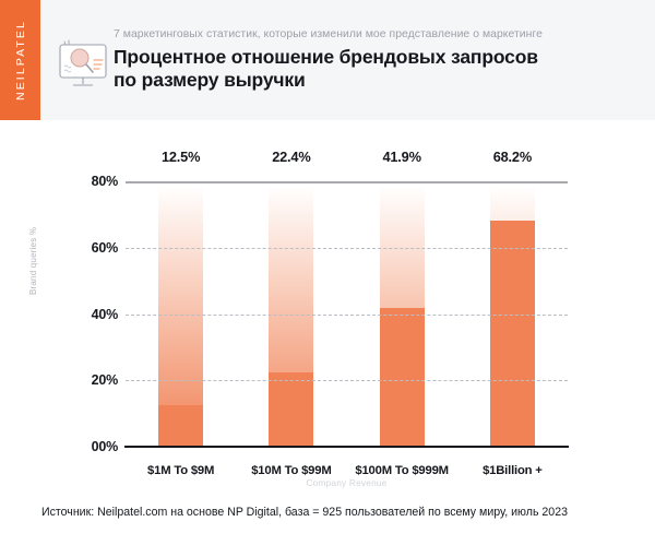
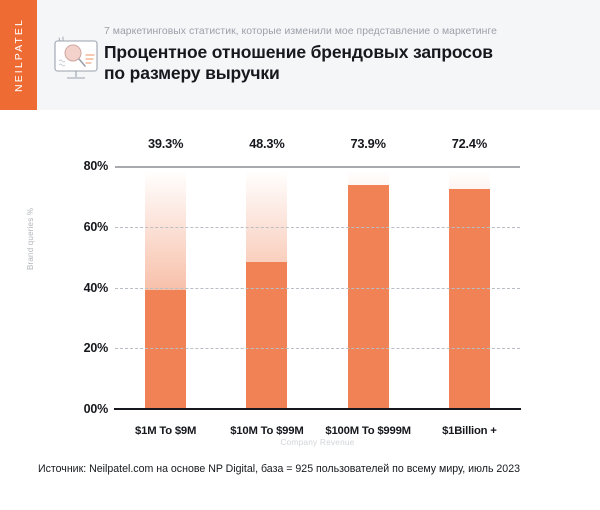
$1M To $9M: 12.5% -> 39.3%
$10M To $99M: 22.4% -> 48.3%
$100M To $999M: 41.9% -> 73.9%
$1Billion +: 68.2% -> 72.4%
